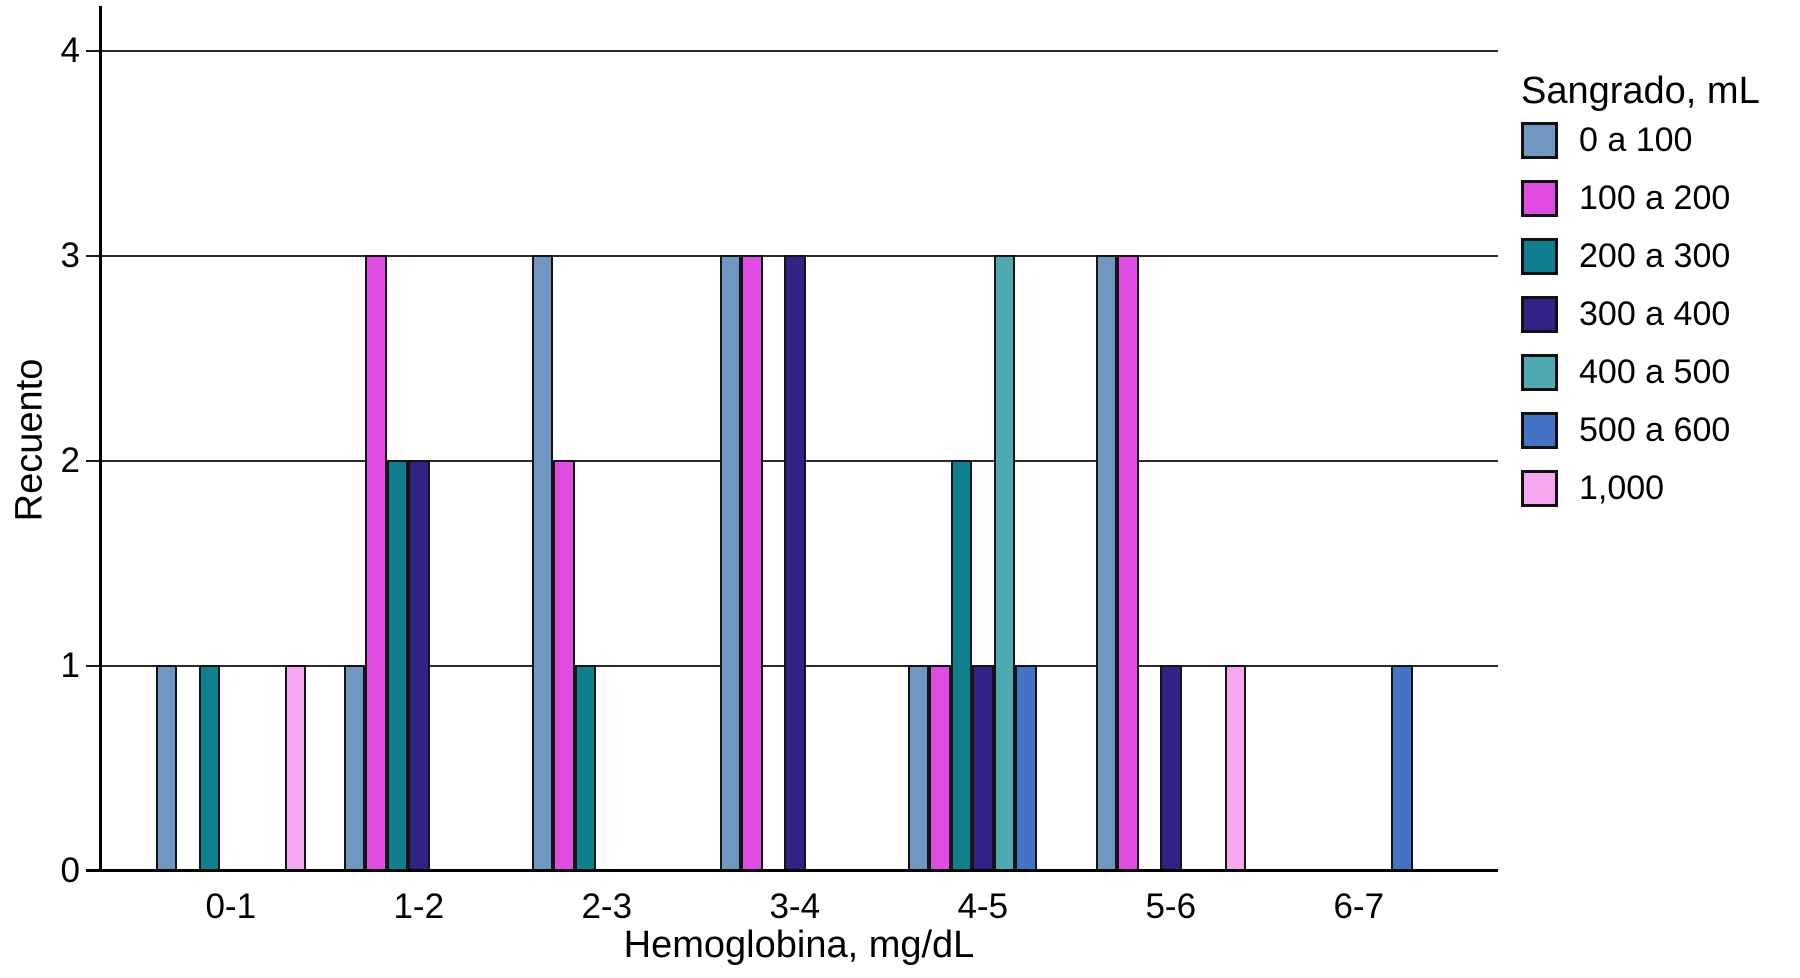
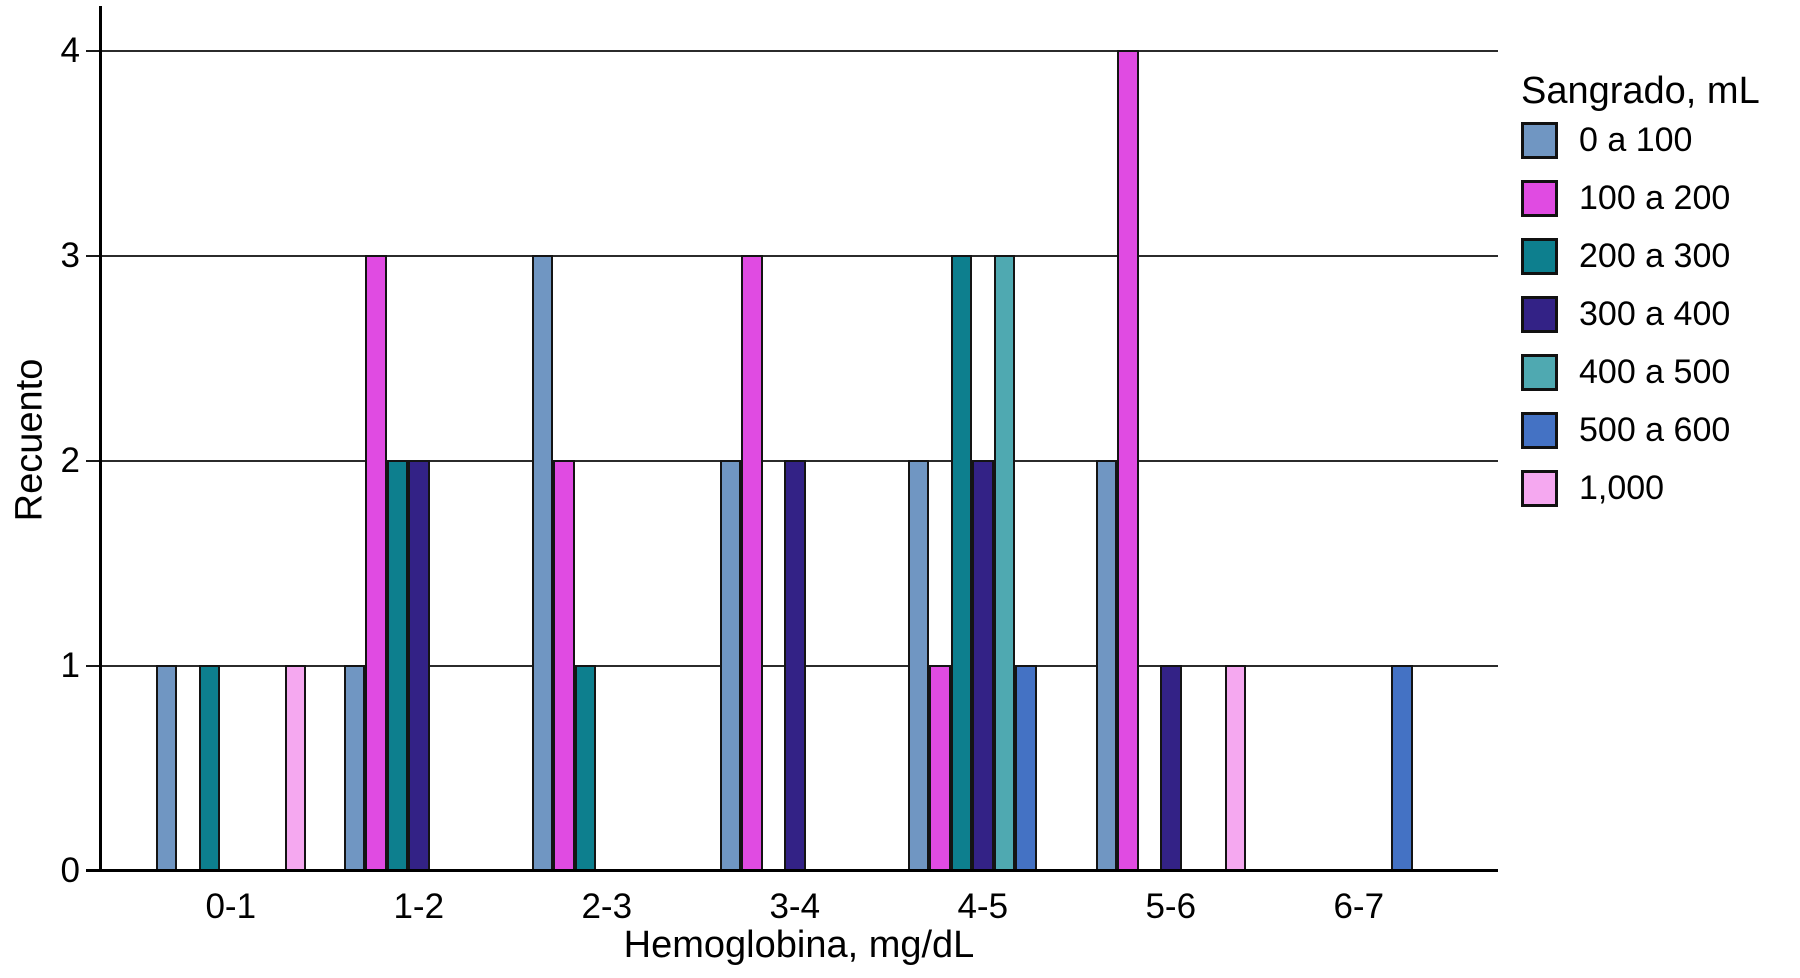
0 a 100/3-4: 3 -> 2
300 a 400/3-4: 3 -> 2
0 a 100/4-5: 1 -> 2
200 a 300/4-5: 2 -> 3
300 a 400/4-5: 1 -> 2
0 a 100/5-6: 3 -> 2
100 a 200/5-6: 3 -> 4
